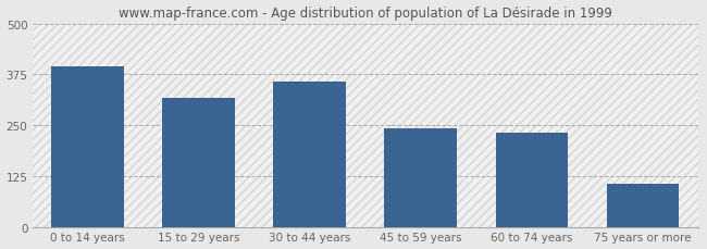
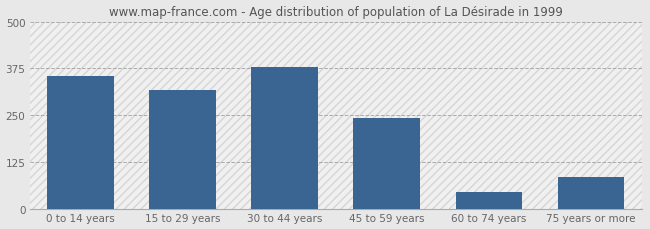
0 to 14 years: 395 -> 355
30 to 44 years: 358 -> 380
60 to 74 years: 232 -> 45
75 years or more: 108 -> 85
